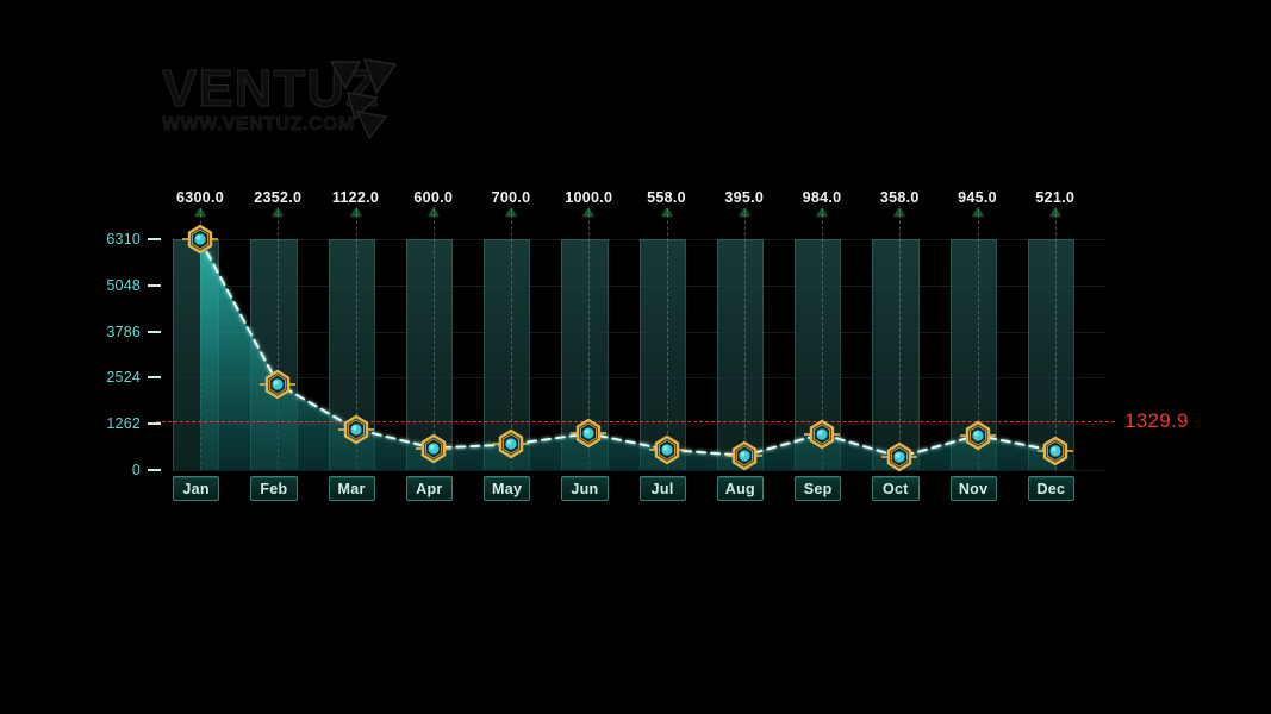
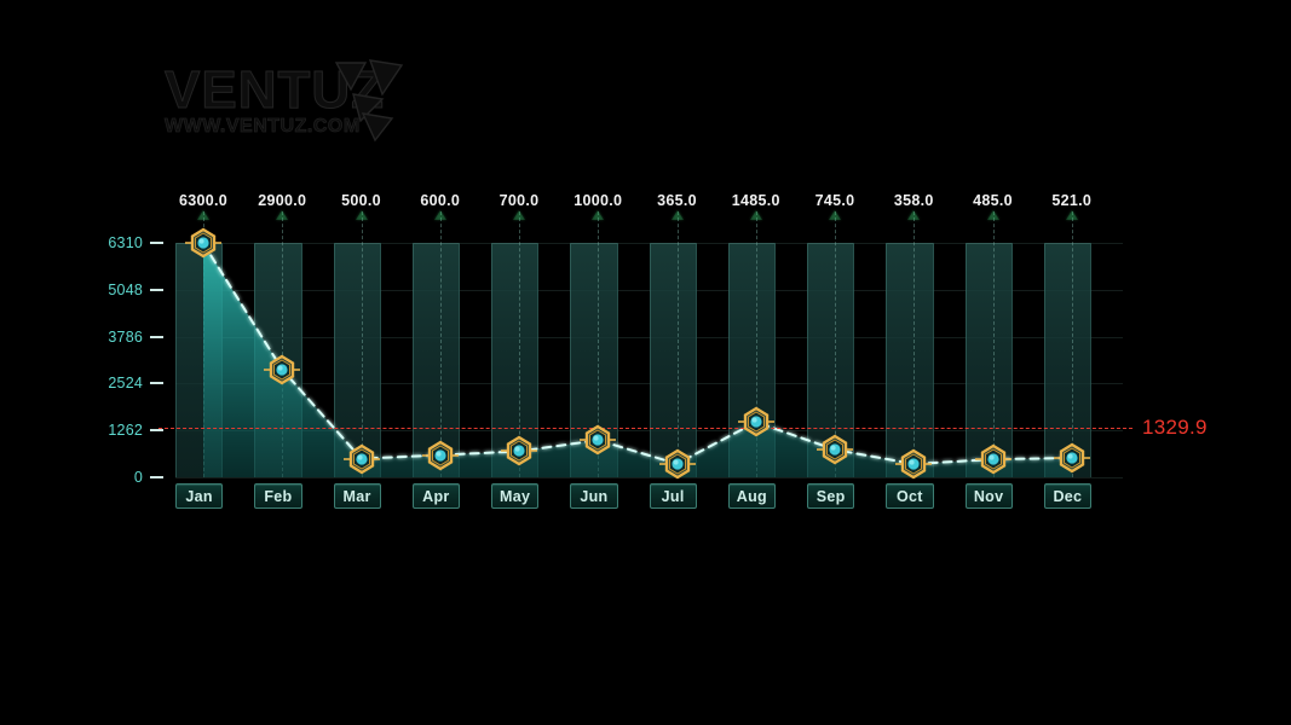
Feb: 2352.0 -> 2900.0
Mar: 1122.0 -> 500.0
Jul: 558.0 -> 365.0
Aug: 395.0 -> 1485.0
Sep: 984.0 -> 745.0
Nov: 945.0 -> 485.0
